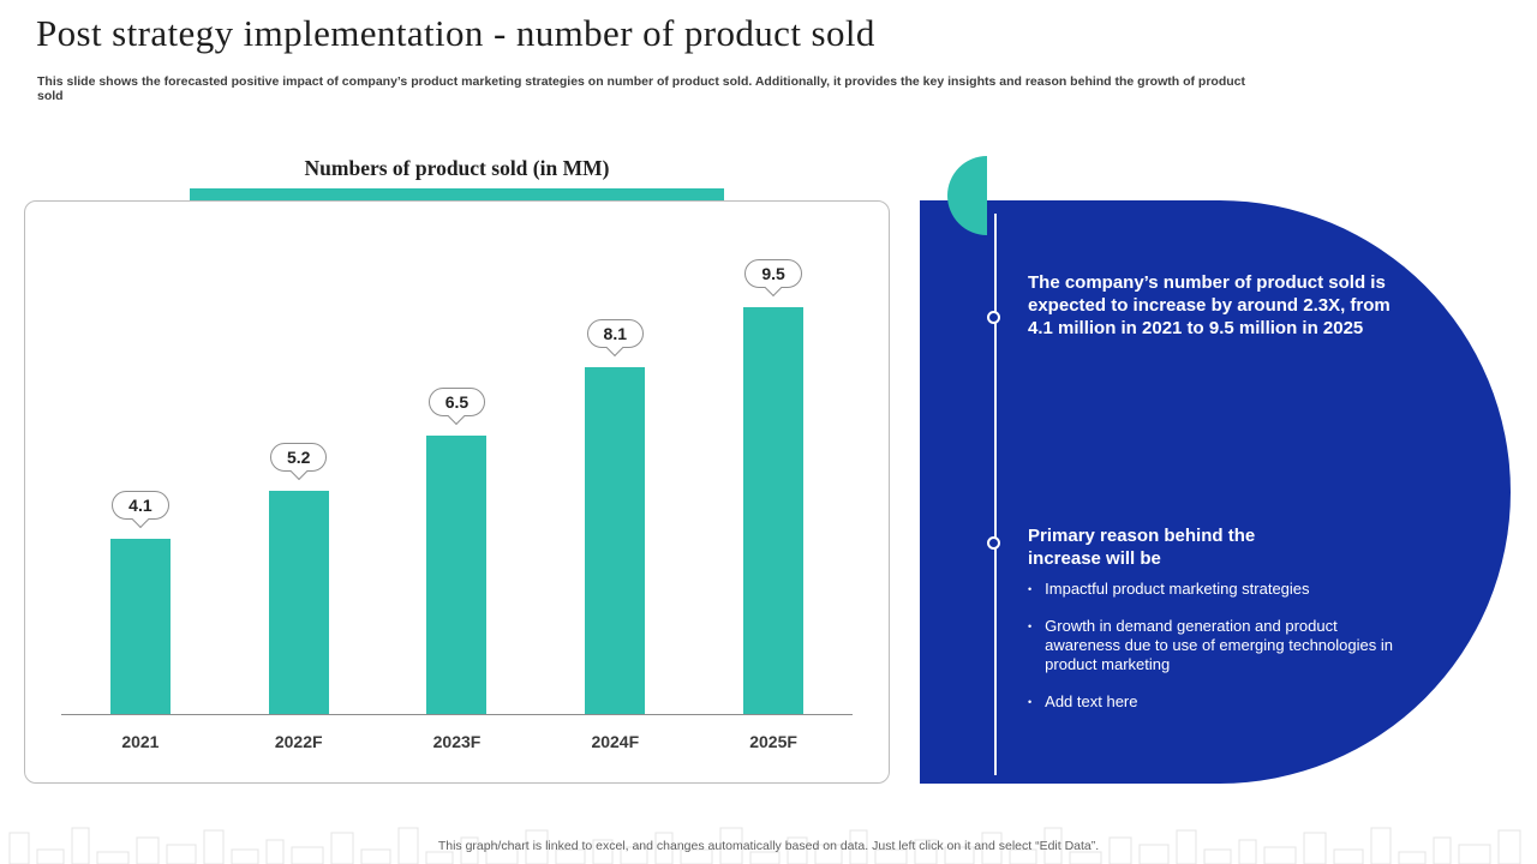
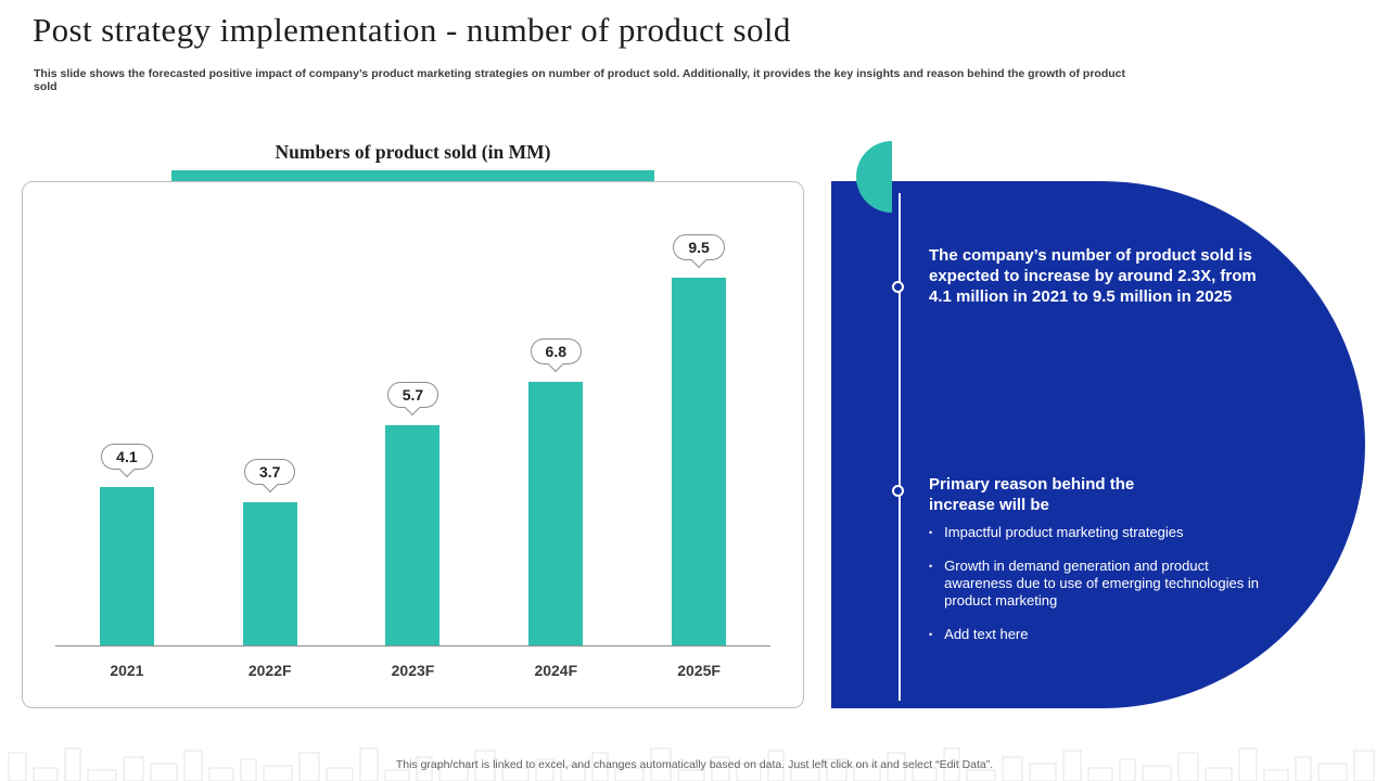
2022F: 5.2 -> 3.7
2023F: 6.5 -> 5.7
2024F: 8.1 -> 6.8
